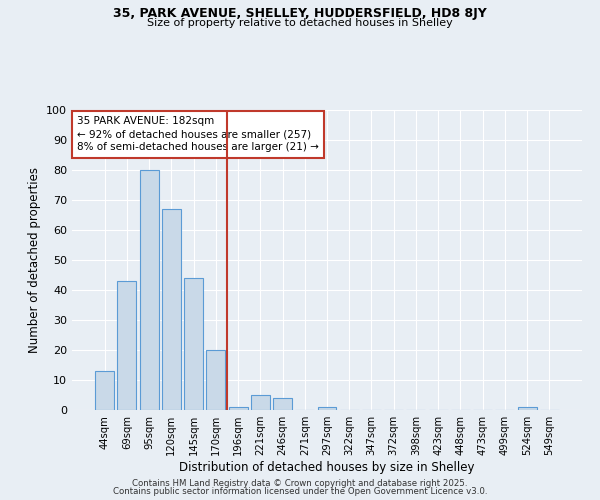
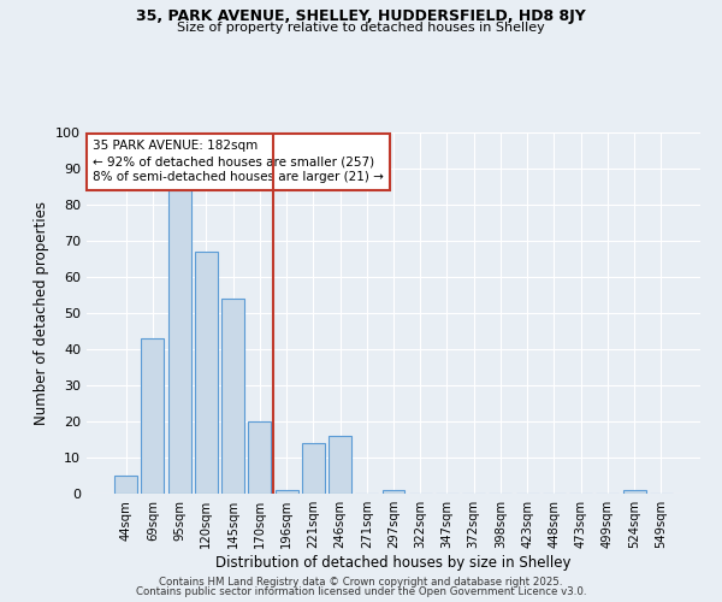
44sqm: 13 -> 5
95sqm: 80 -> 84
145sqm: 44 -> 54
221sqm: 5 -> 14
246sqm: 4 -> 16
